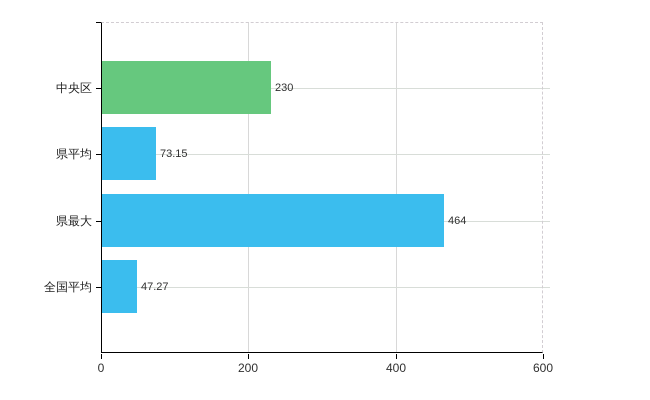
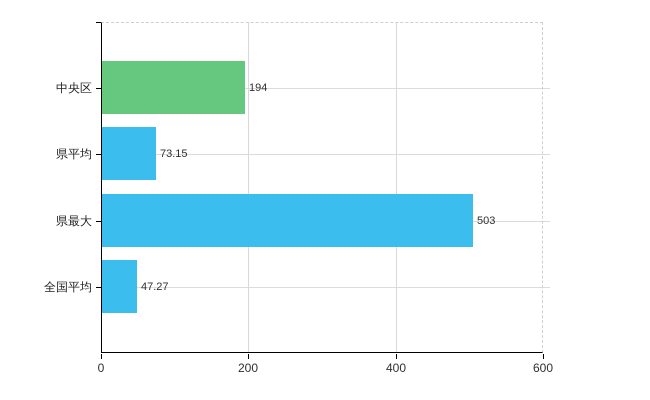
中央区: 230 -> 194
県最大: 464 -> 503
